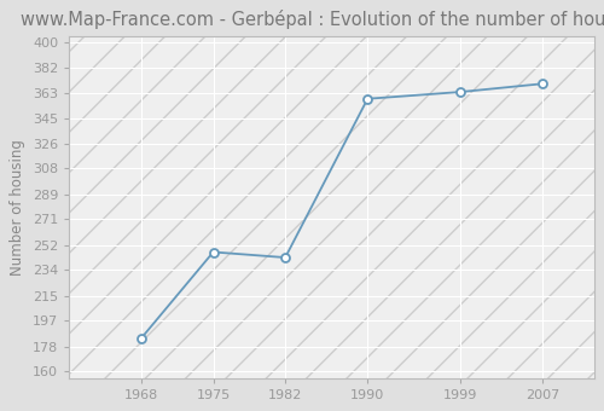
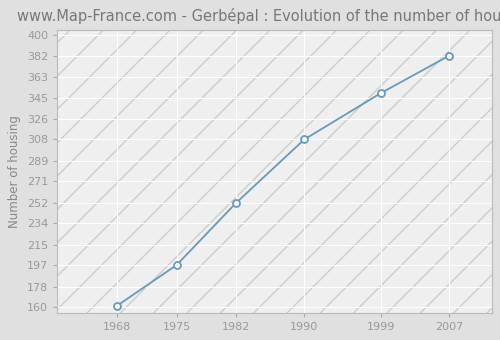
1968: 184 -> 161
1975: 247 -> 197
1982: 243 -> 252
1990: 359 -> 308
1999: 364 -> 349
2007: 370 -> 382
